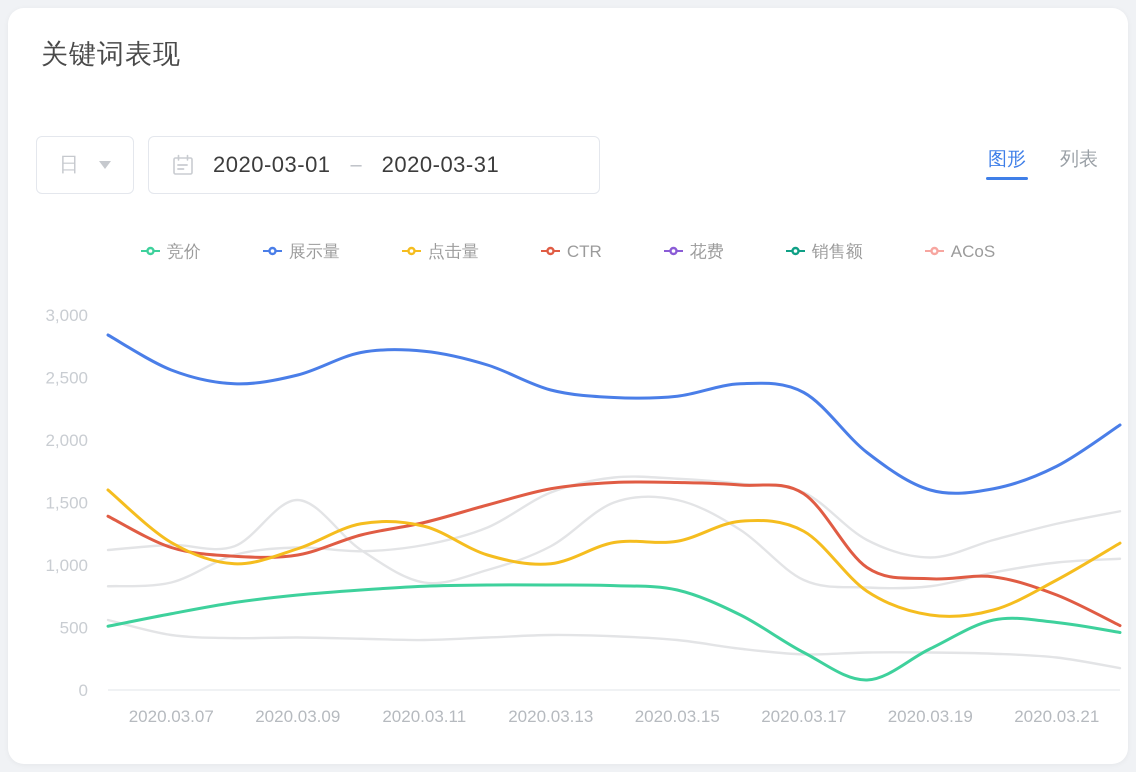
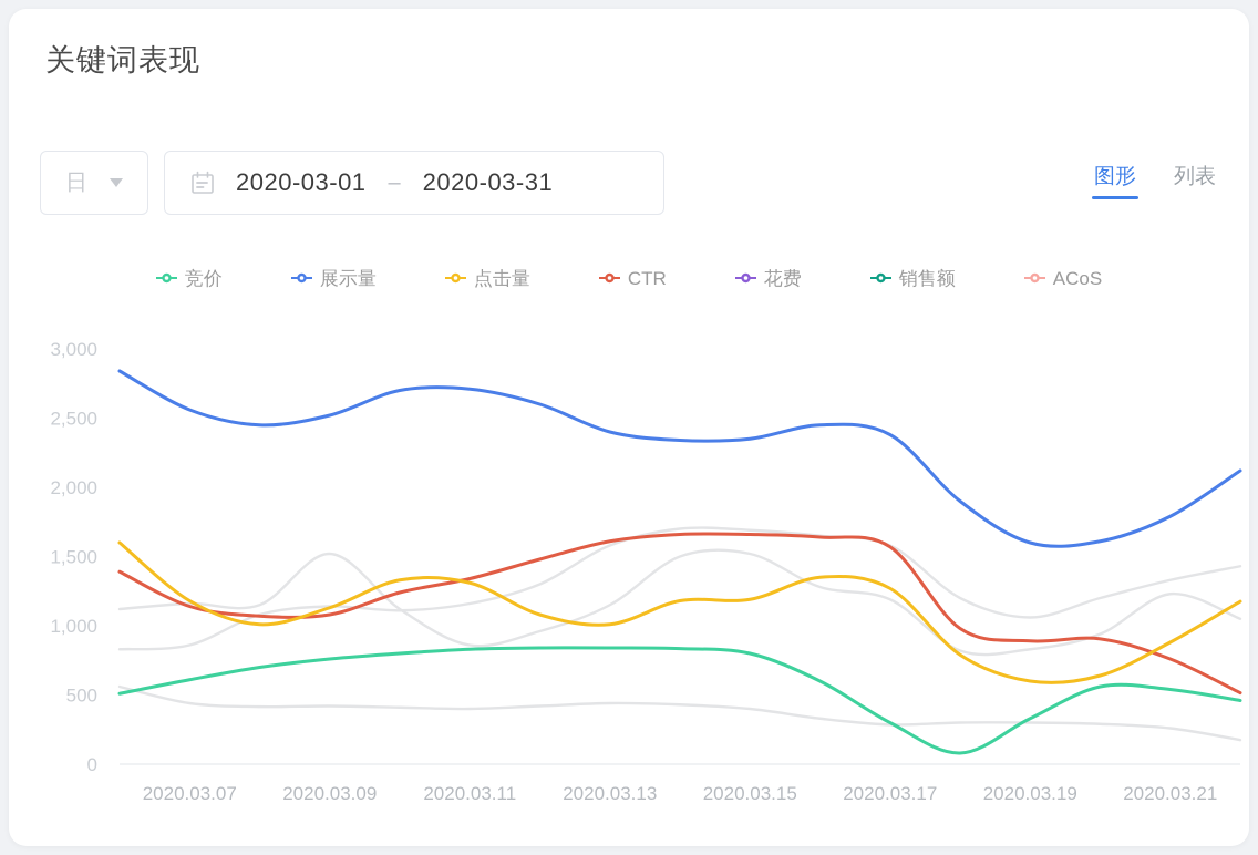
销售额/2020.03.17: 880 -> 1190
销售额/2020.03.21: 1020 -> 1230
